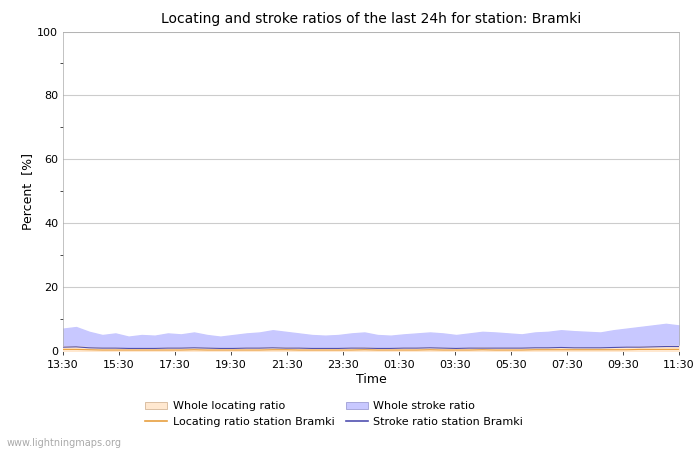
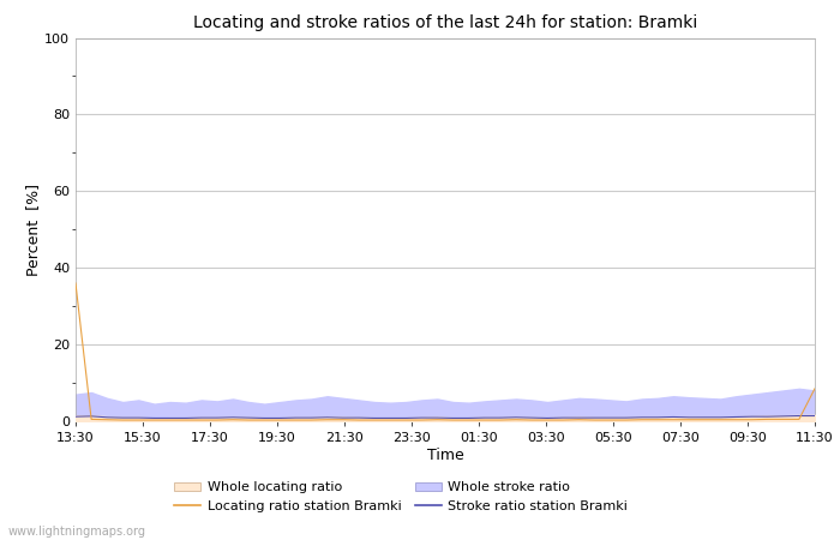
Locating ratio station Bramki/13:30: 0.5 -> 36.0
Locating ratio station Bramki/11:30: 0.5 -> 8.5
